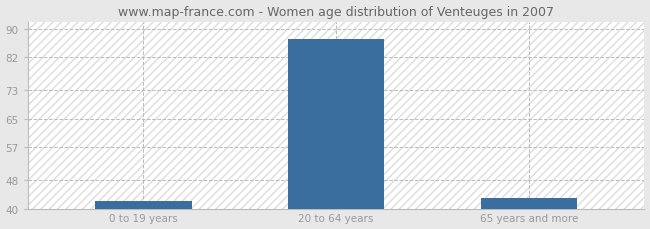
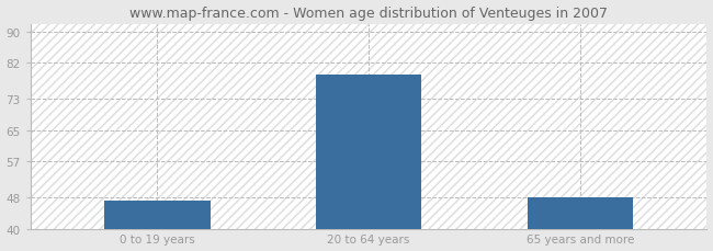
0 to 19 years: 42 -> 47
20 to 64 years: 87 -> 79
65 years and more: 43 -> 48
